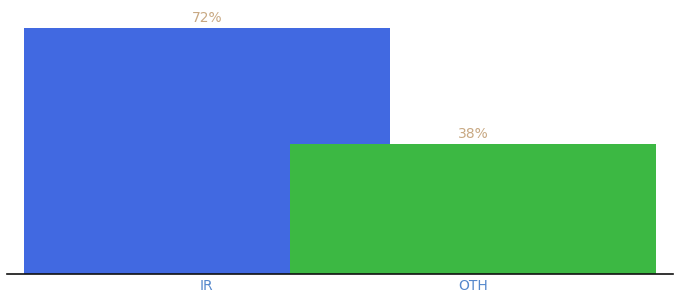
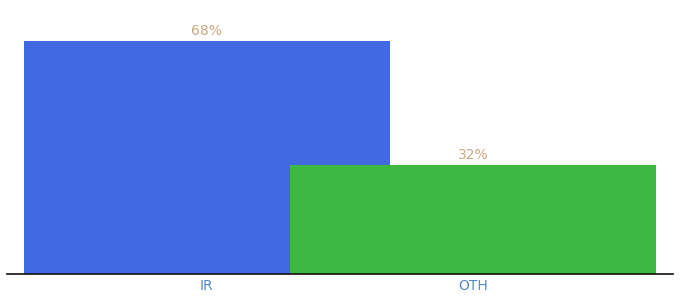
IR: 72% -> 68%
OTH: 38% -> 32%
